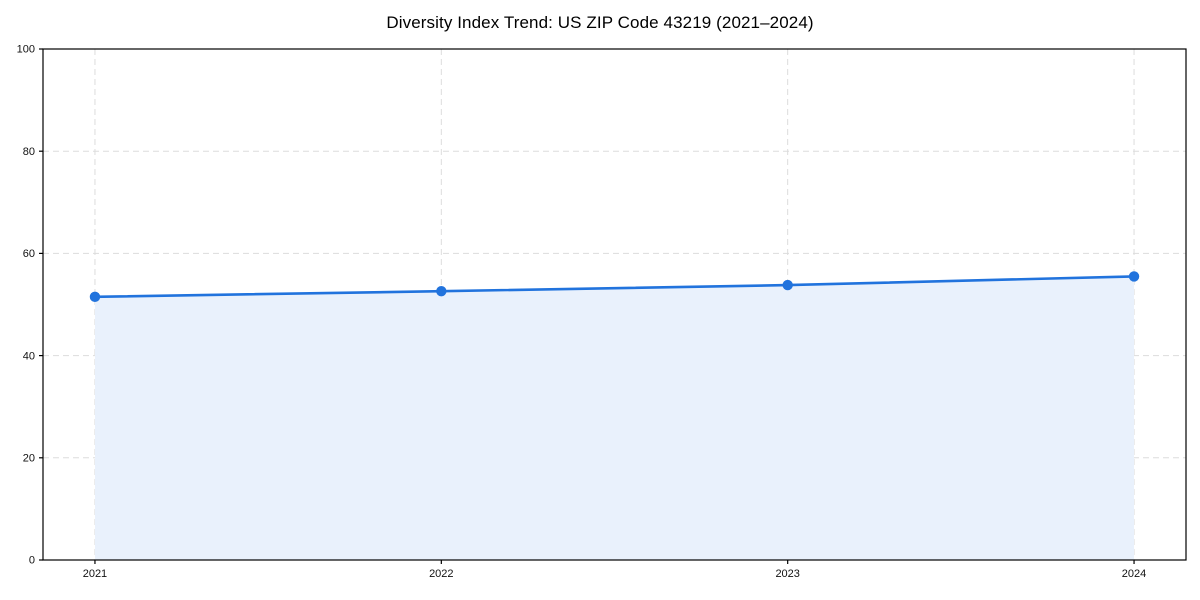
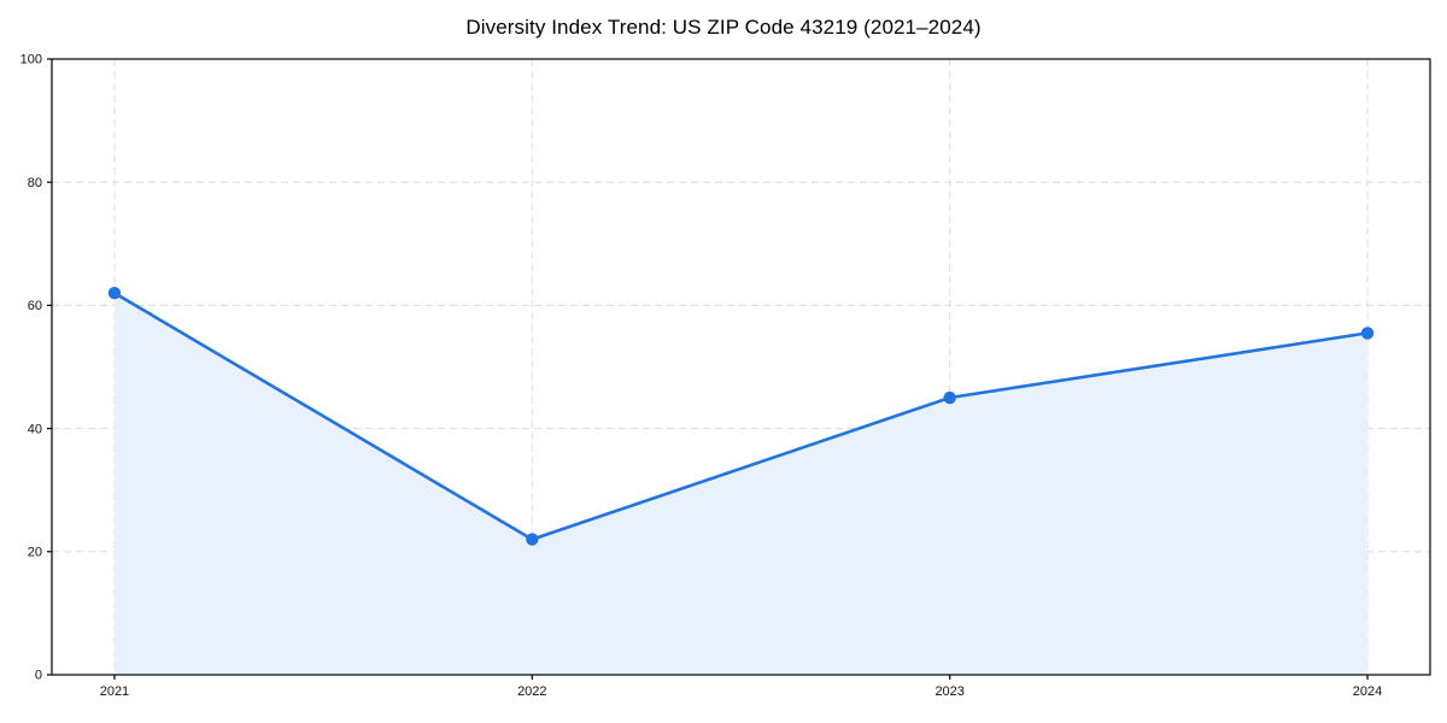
2021: 52 -> 62
2022: 53 -> 22
2023: 54 -> 45
